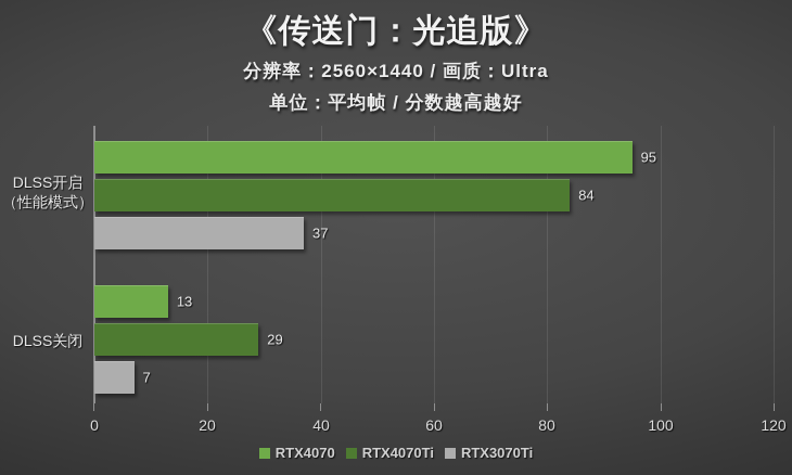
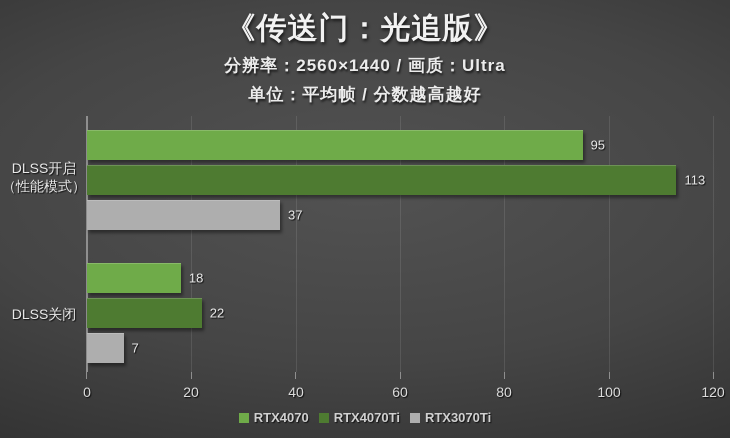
RTX4070Ti/DLSS开启（性能模式）: 84 -> 113
RTX4070/DLSS关闭: 13 -> 18
RTX4070Ti/DLSS关闭: 29 -> 22
